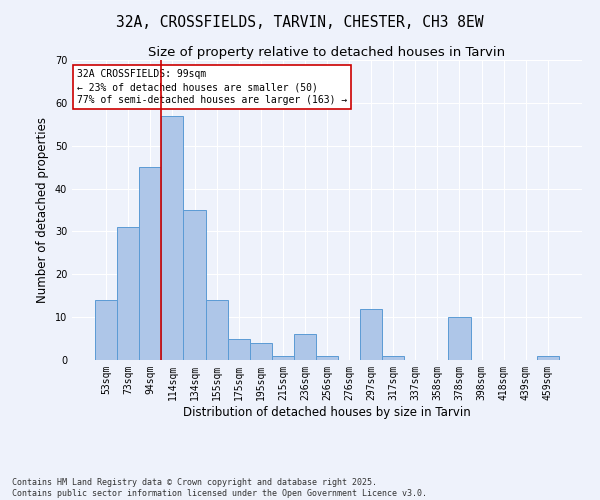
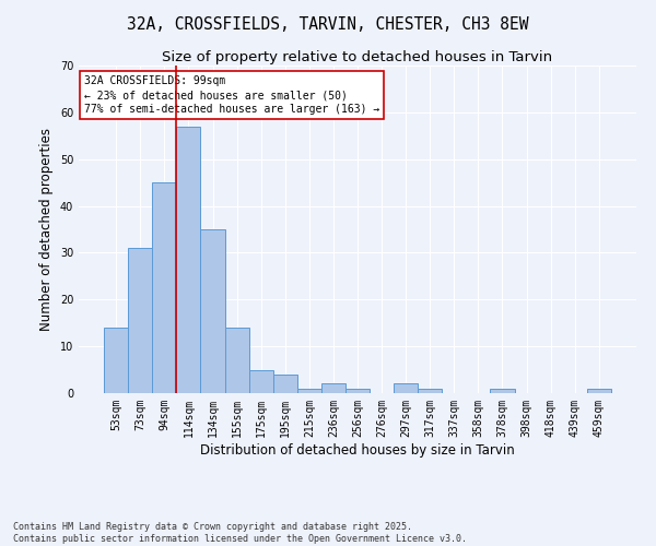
236sqm: 6 -> 2
297sqm: 12 -> 2
378sqm: 10 -> 1
